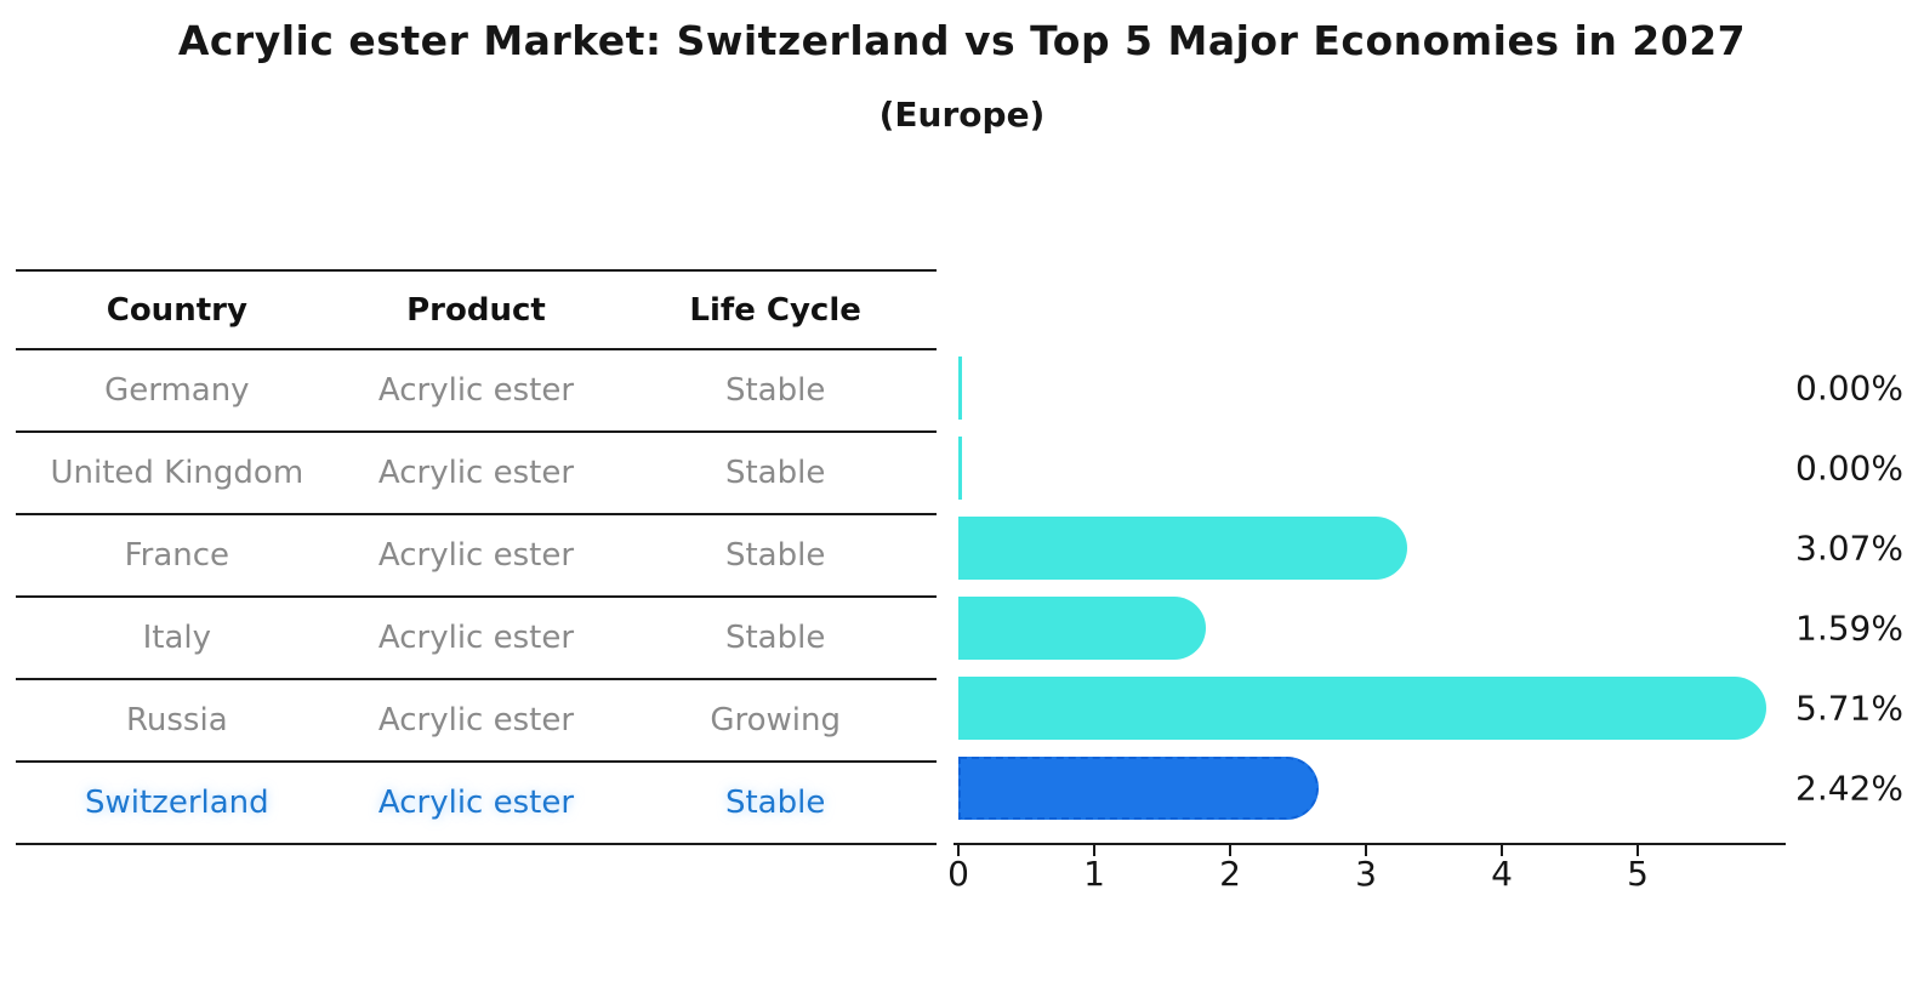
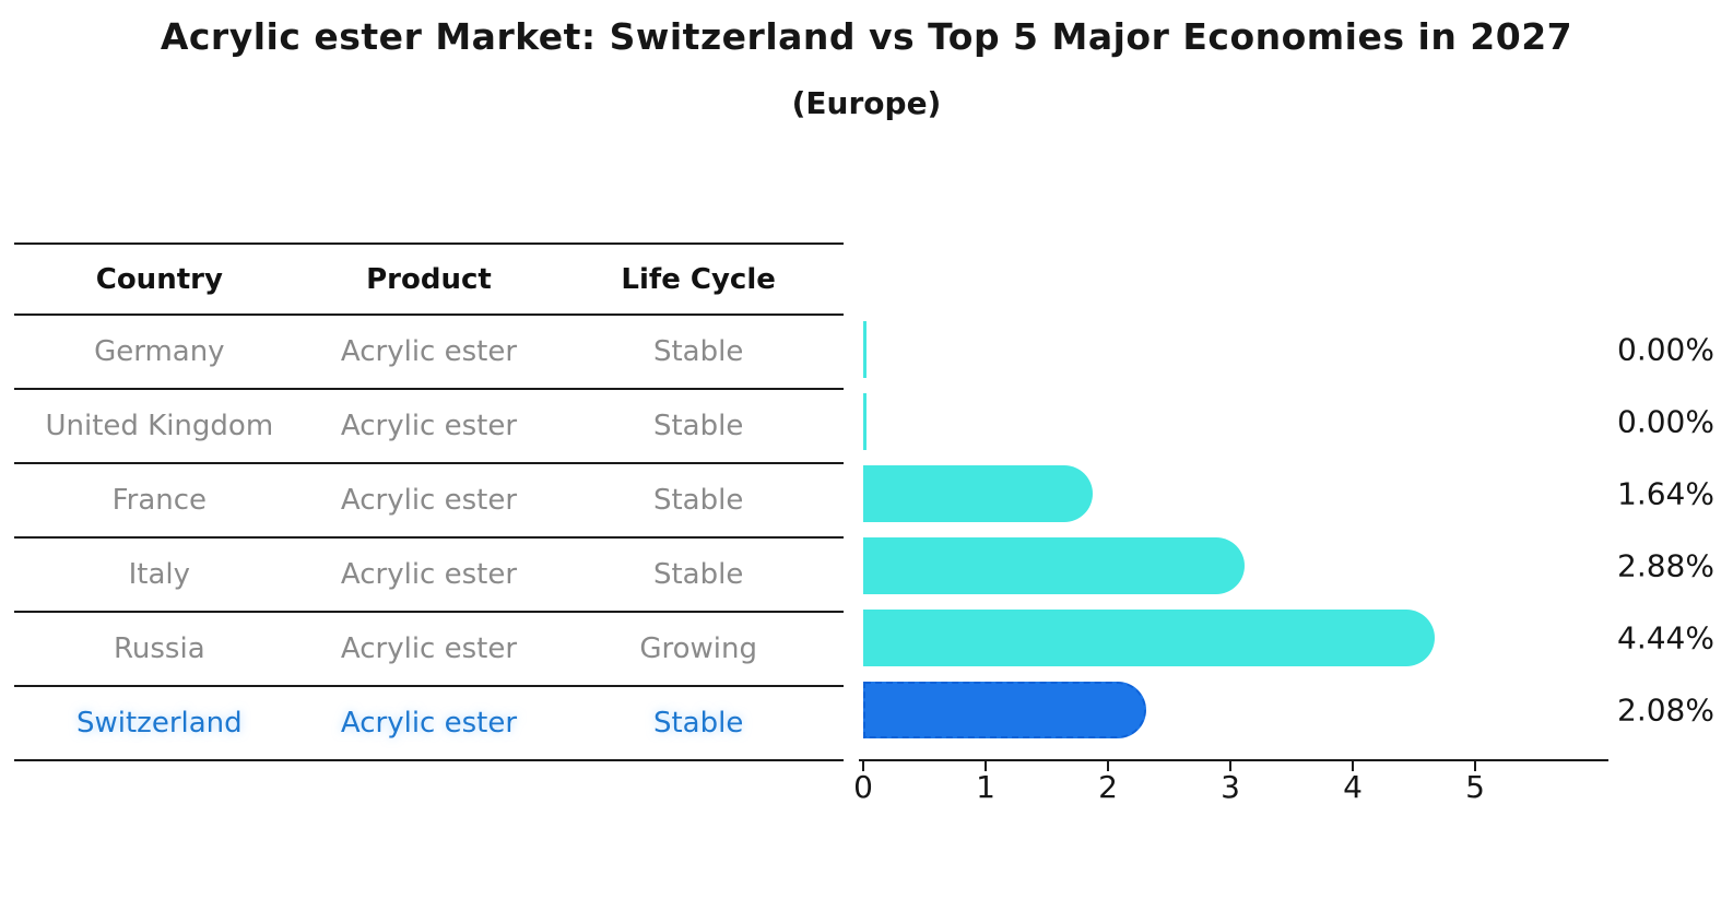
France: 3.07% -> 1.64%
Italy: 1.59% -> 2.88%
Russia: 5.71% -> 4.44%
Switzerland: 2.42% -> 2.08%
